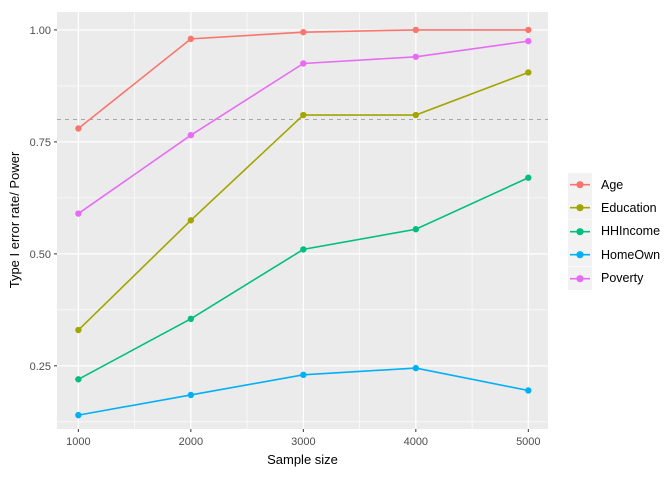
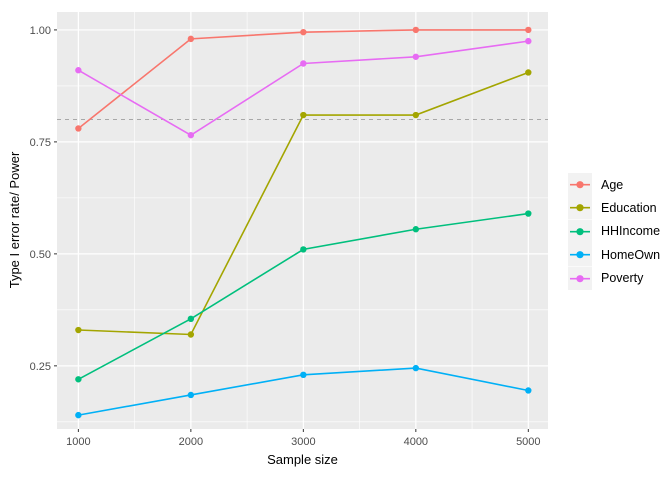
Poverty/1000: 0.59 -> 0.91
Education/2000: 0.57 -> 0.32
HHIncome/5000: 0.67 -> 0.59
